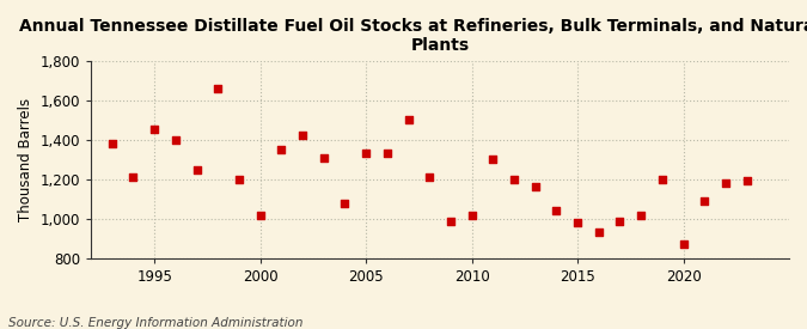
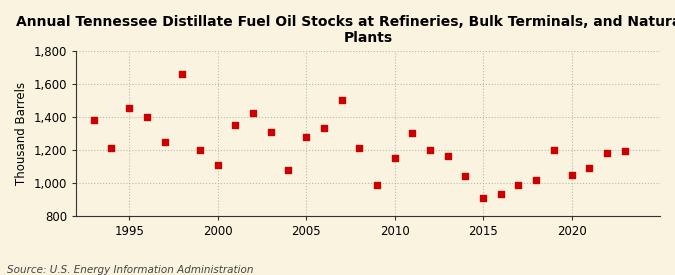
2000: 1,020 -> 1,110
2005: 1,330 -> 1,280
2010: 1,020 -> 1,150
2015: 980 -> 910
2020: 870 -> 1,050
